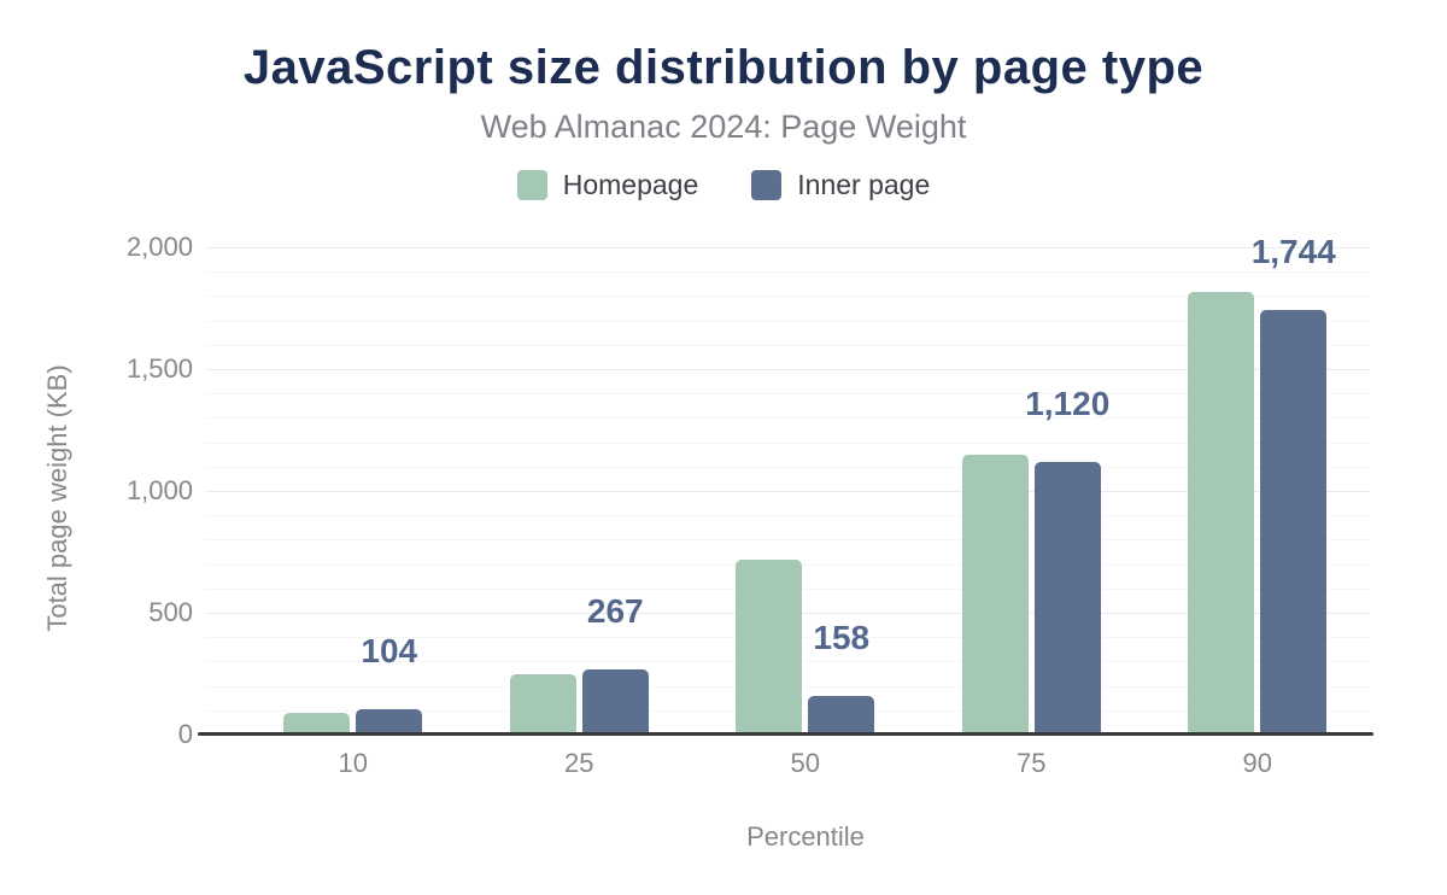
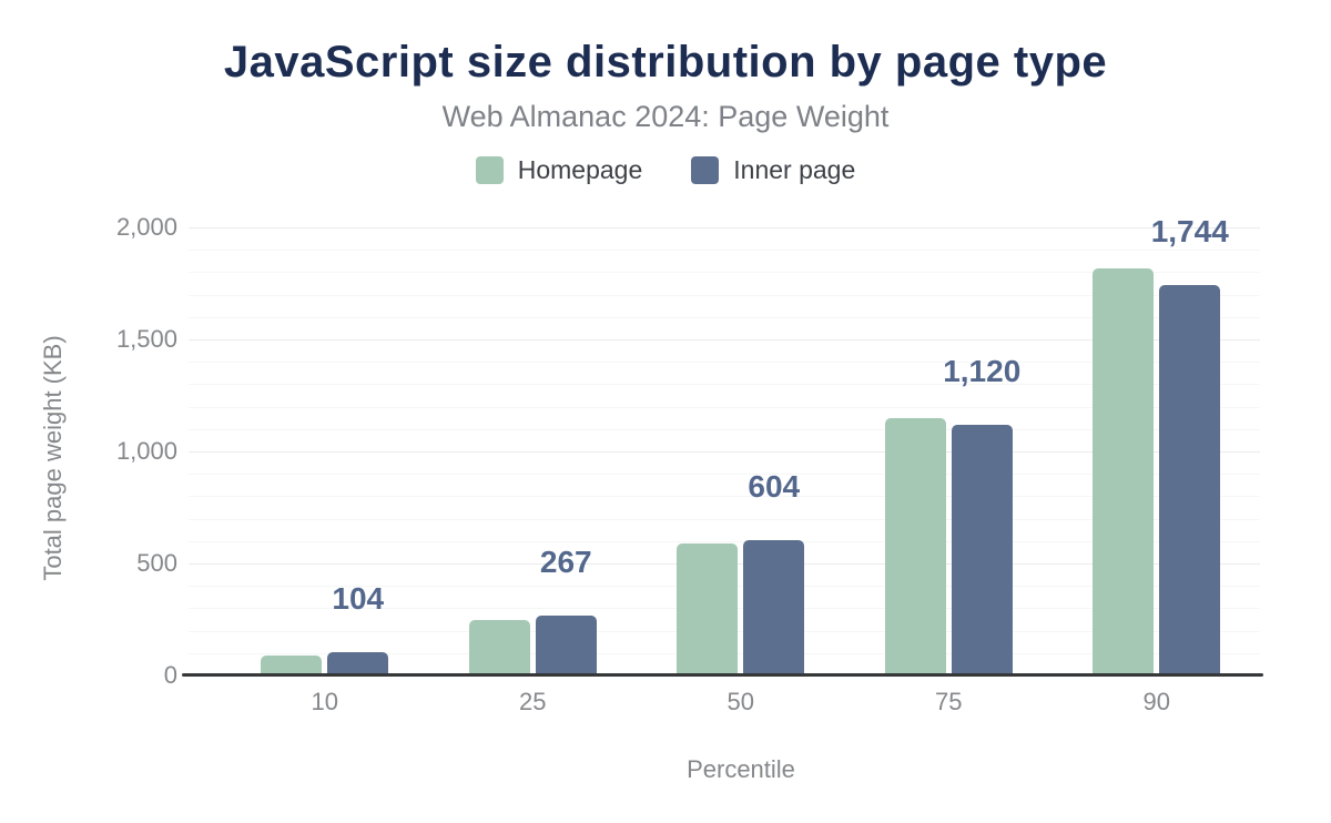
Homepage/50: 720 -> 590
Inner page/50: 158 -> 604
